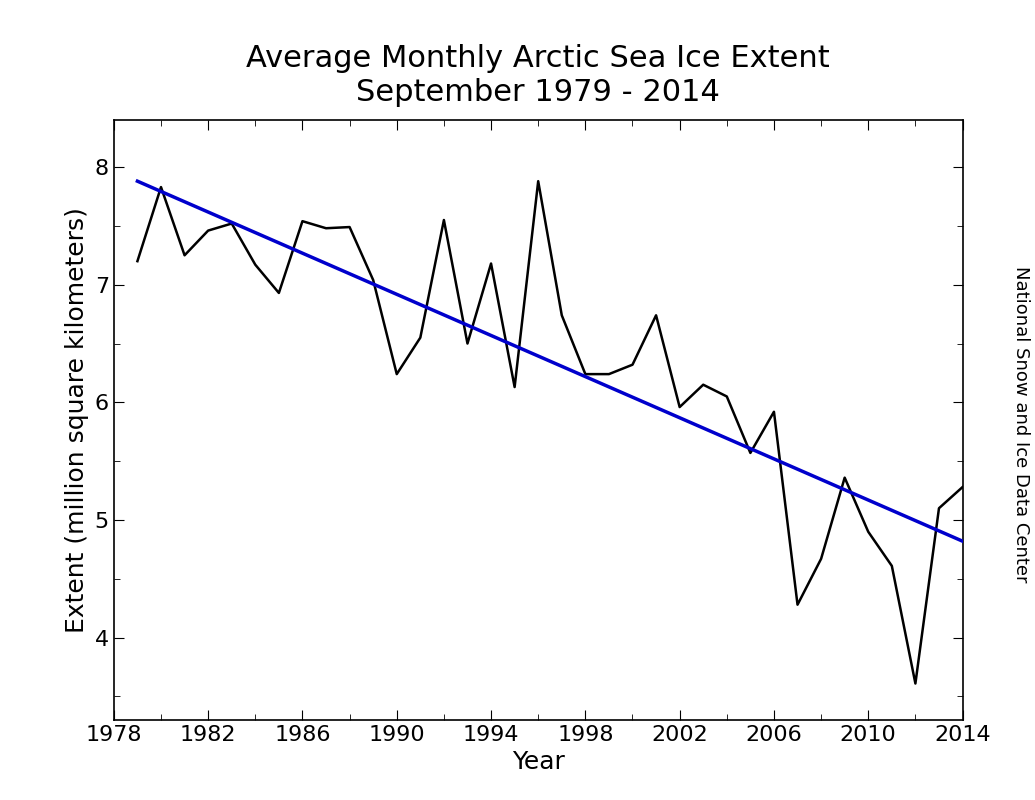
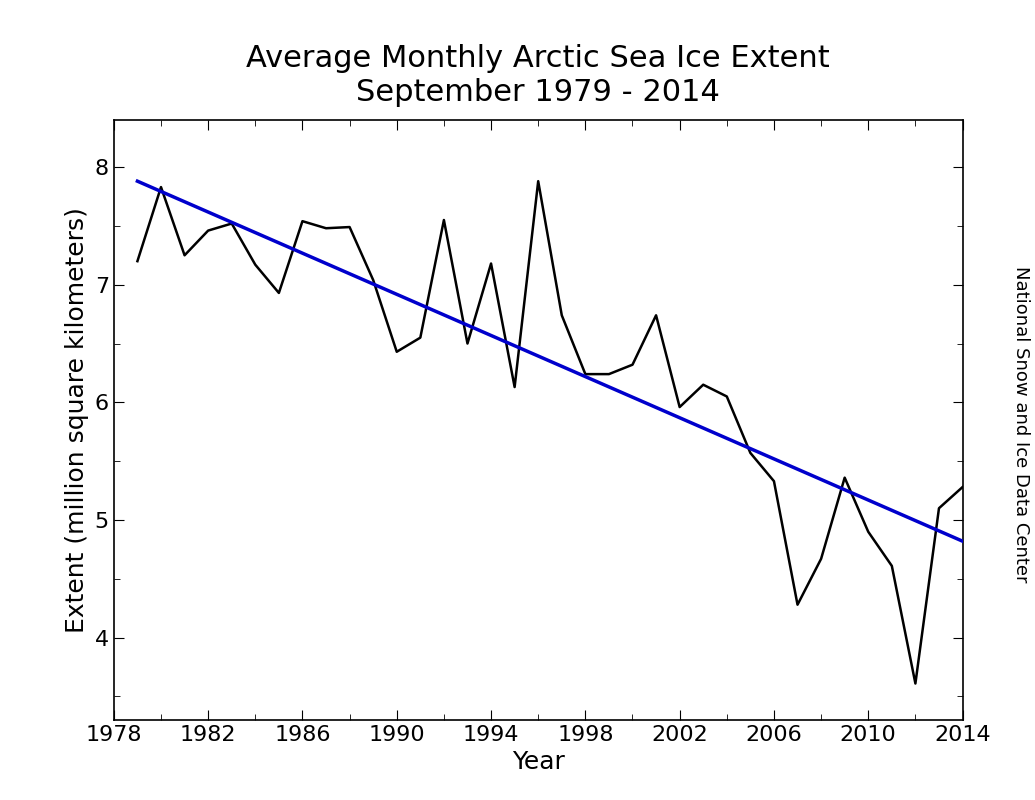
1990: 6.24 -> 6.43
2006: 5.92 -> 5.33
